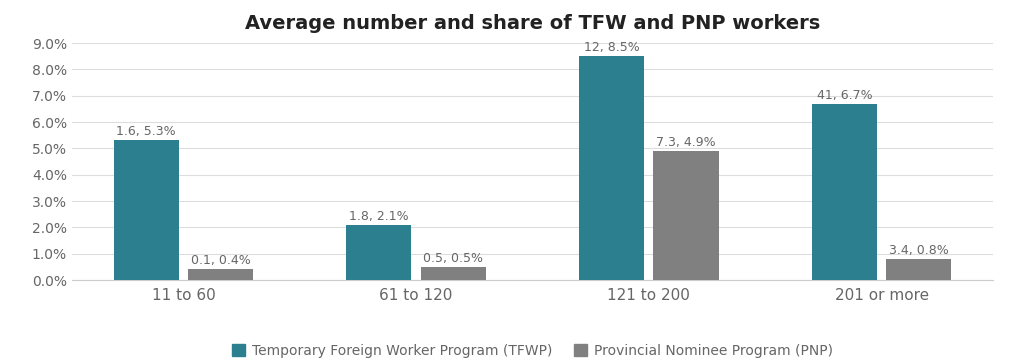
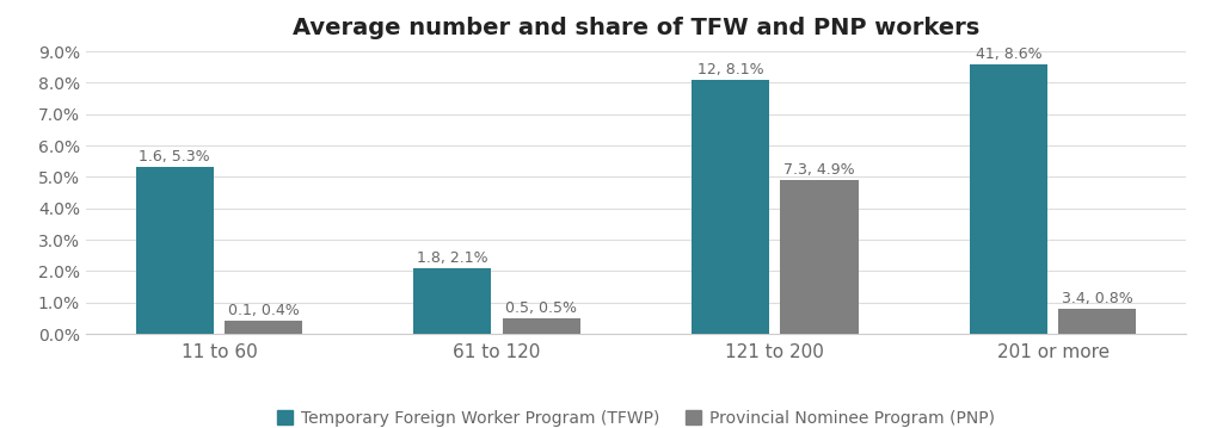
Temporary Foreign Worker Program (TFWP)/121 to 200: 8.5% -> 8.1%
Temporary Foreign Worker Program (TFWP)/201 or more: 6.7% -> 8.6%
